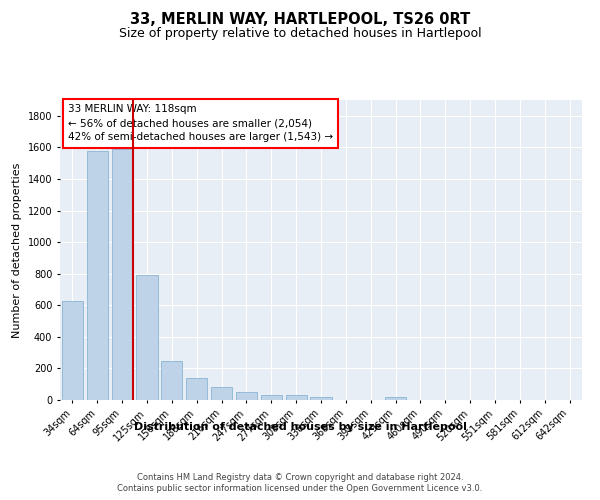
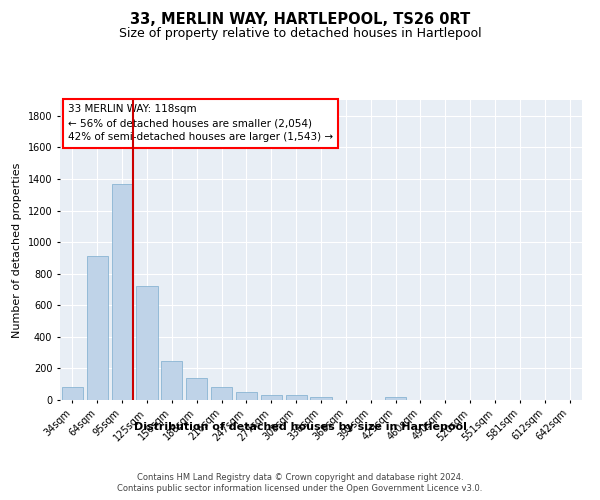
34sqm: 630 -> 80
64sqm: 1580 -> 910
95sqm: 1590 -> 1370
125sqm: 790 -> 720
